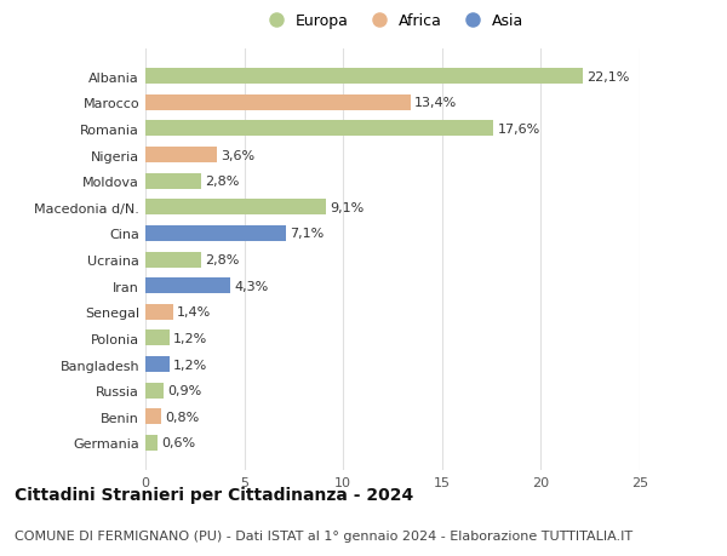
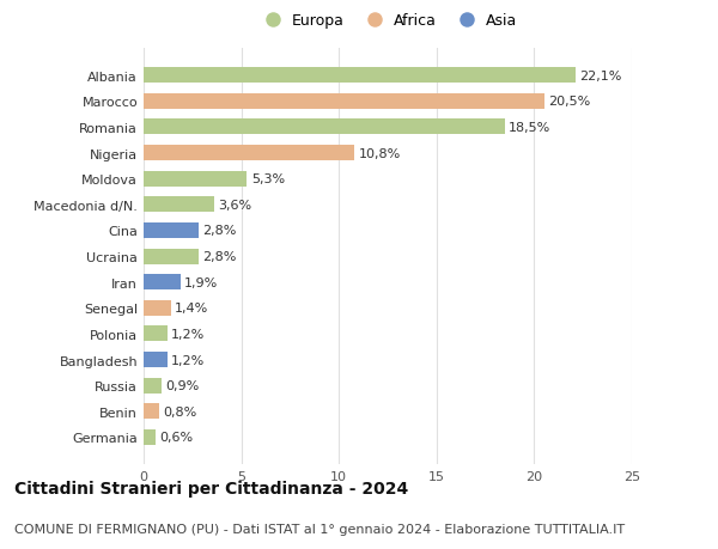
Marocco: 13,4% -> 20,5%
Romania: 17,6% -> 18,5%
Nigeria: 3,6% -> 10,8%
Moldova: 2,8% -> 5,3%
Macedonia d/N.: 9,1% -> 3,6%
Cina: 7,1% -> 2,8%
Iran: 4,3% -> 1,9%
